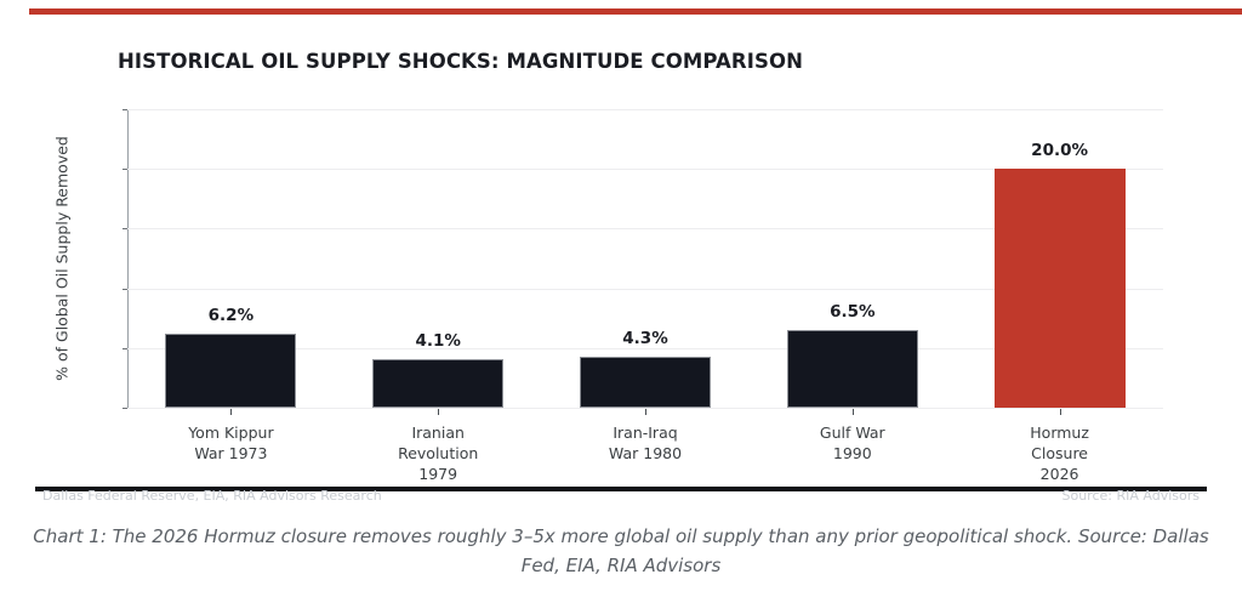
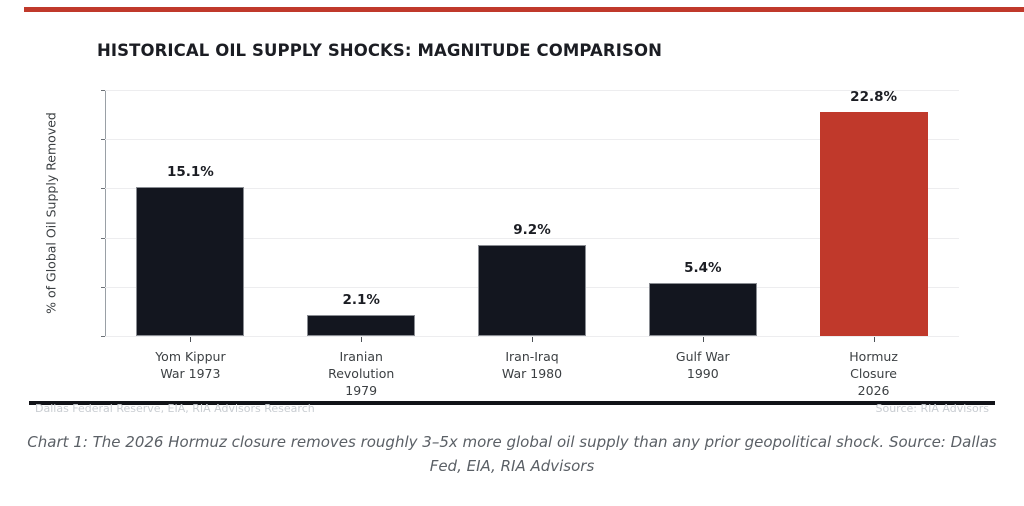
Yom Kippur War 1973: 6.2% -> 15.1%
Iranian Revolution 1979: 4.1% -> 2.1%
Iran-Iraq War 1980: 4.3% -> 9.2%
Gulf War 1990: 6.5% -> 5.4%
Hormuz Closure 2026: 20.0% -> 22.8%
